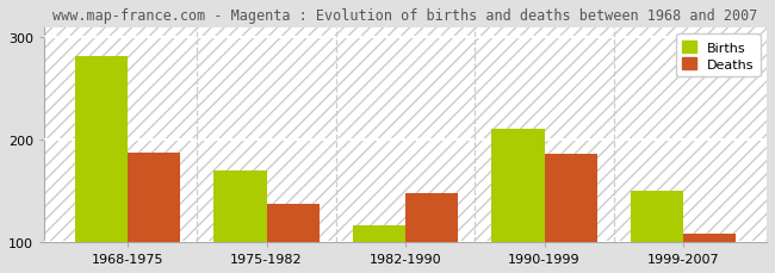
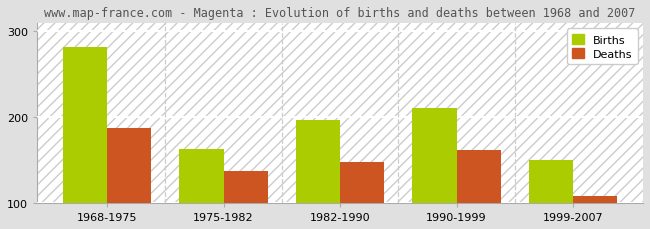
Births/1975-1982: 170 -> 163
Births/1982-1990: 116 -> 197
Deaths/1990-1999: 186 -> 162
